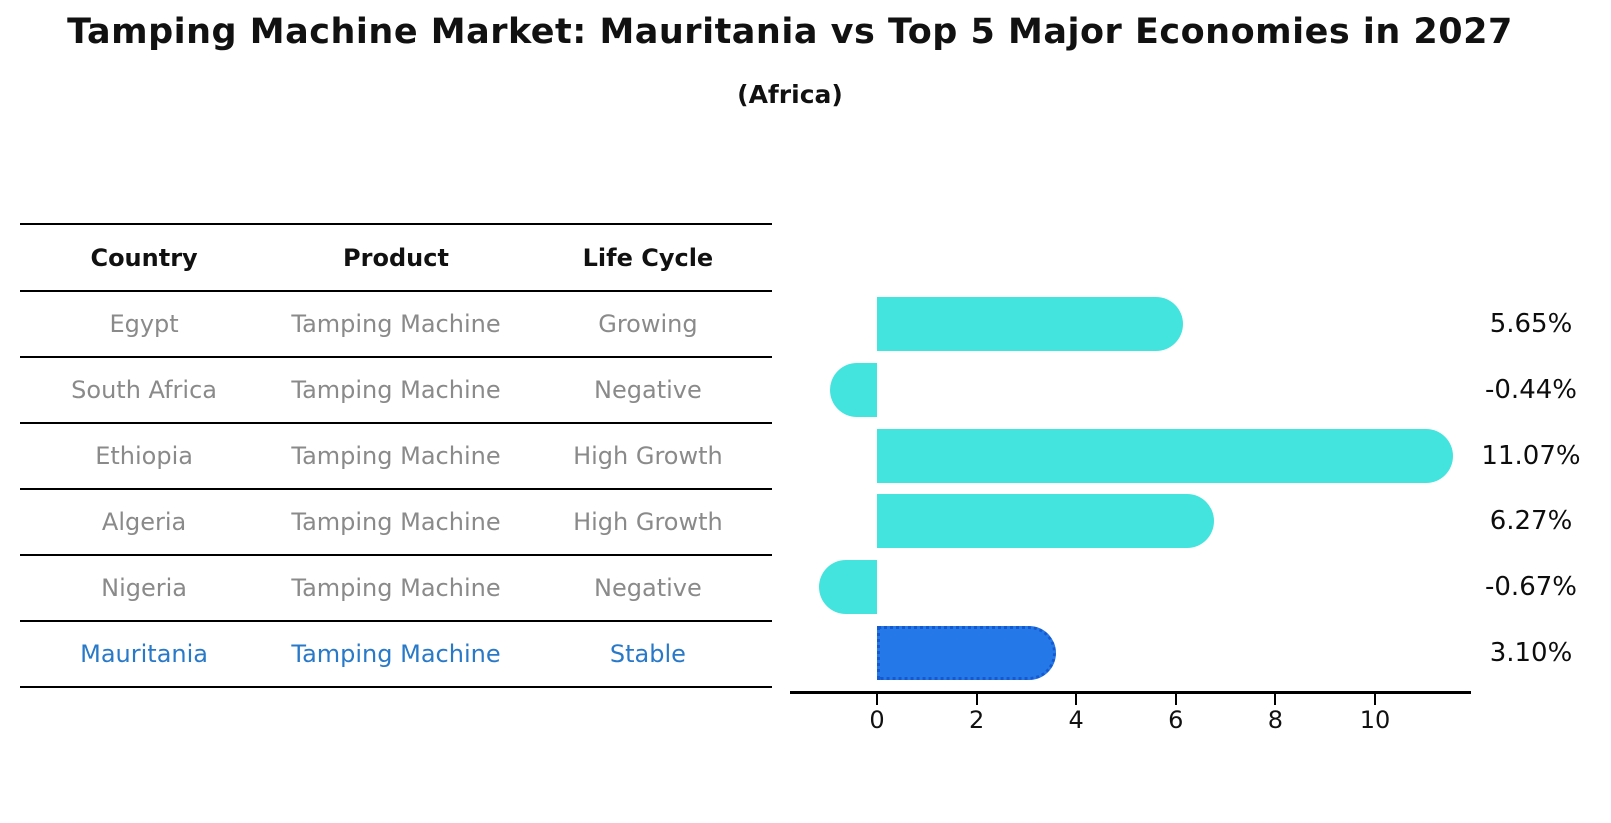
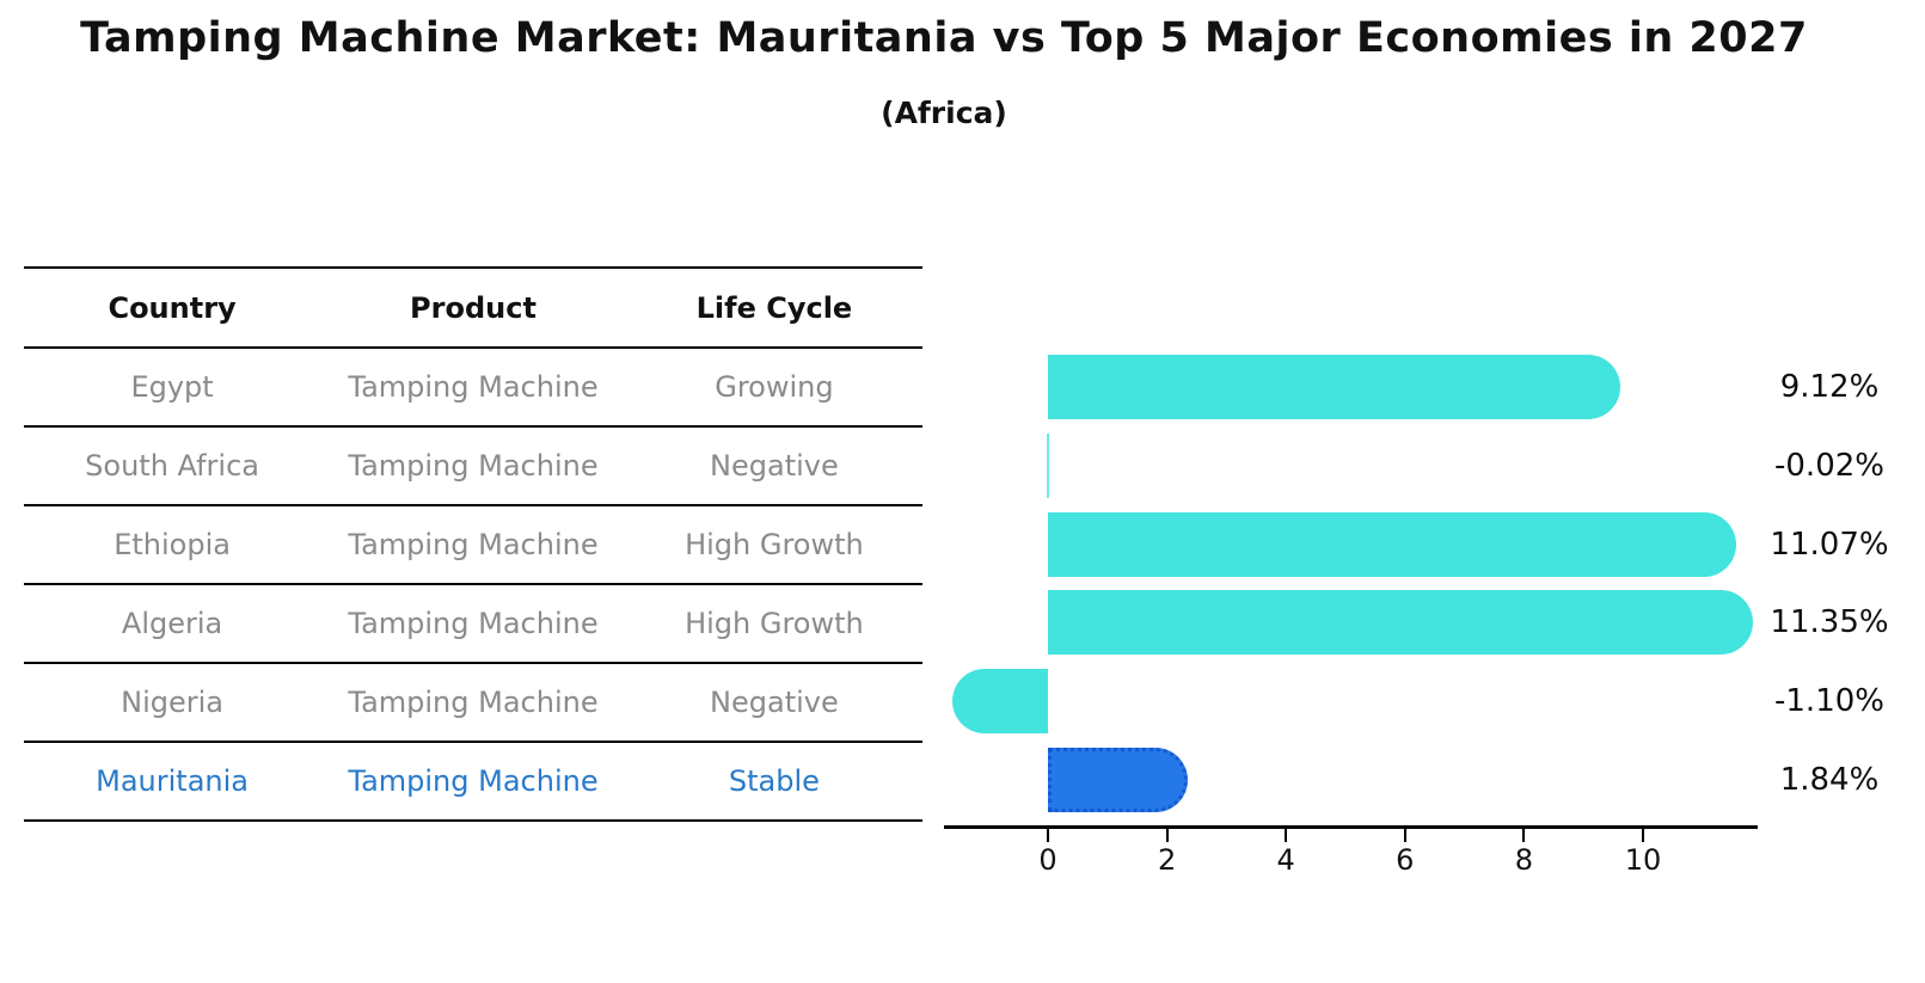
Egypt: 5.65% -> 9.12%
South Africa: -0.44% -> -0.02%
Algeria: 6.27% -> 11.35%
Nigeria: -0.67% -> -1.10%
Mauritania: 3.10% -> 1.84%
